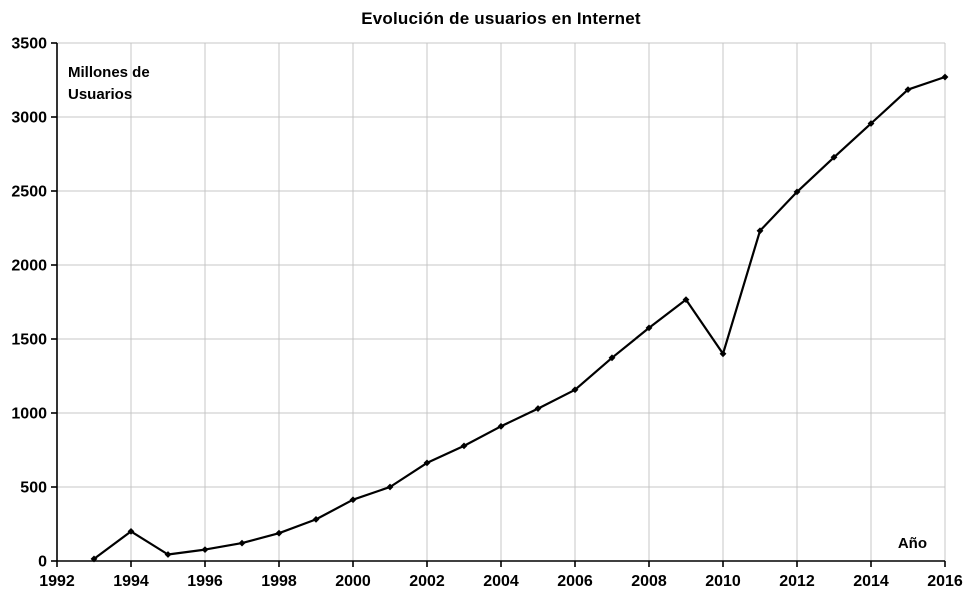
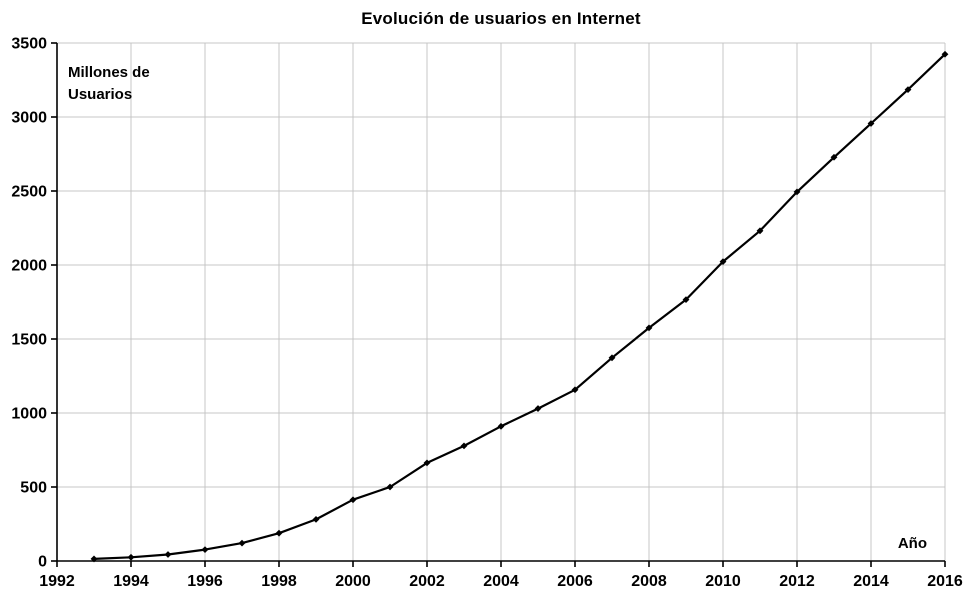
1994: 200 -> 20
2010: 1400 -> 2020
2016: 3270 -> 3420
